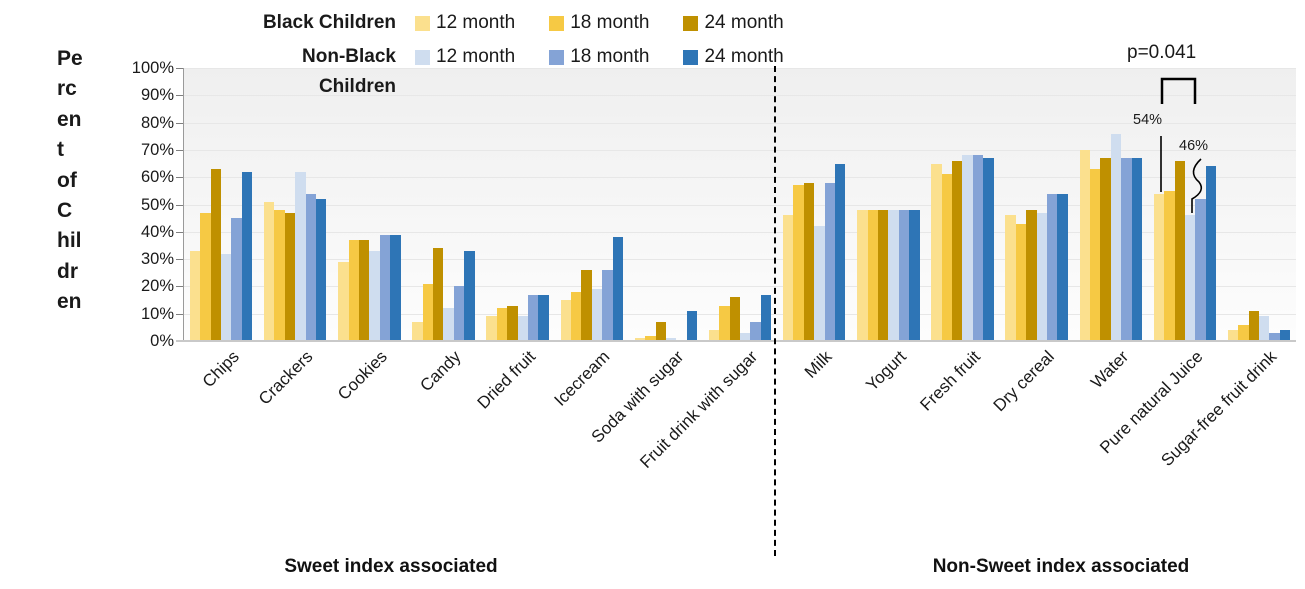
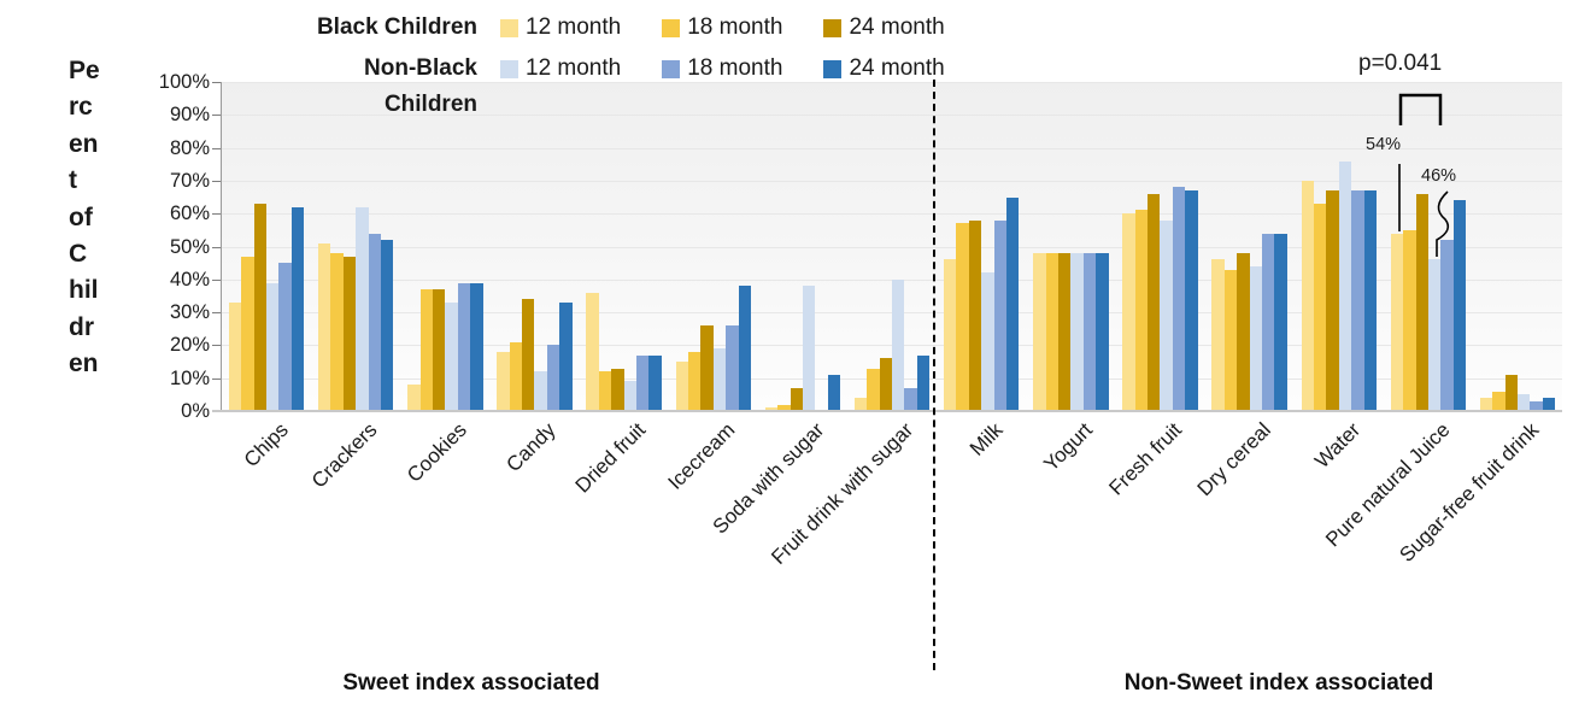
Non-Black Children 12 month/Chips: 32% -> 39%
Black Children 12 month/Cookies: 29% -> 8%
Black Children 12 month/Candy: 7% -> 18%
Black Children 12 month/Dried fruit: 9% -> 36%
Non-Black Children 12 month/Soda with sugar: 1% -> 38%
Non-Black Children 12 month/Fruit drink with sugar: 3% -> 40%
Black Children 12 month/Fresh fruit: 65% -> 60%
Non-Black Children 12 month/Fresh fruit: 68% -> 58%
Non-Black Children 12 month/Dry cereal: 47% -> 44%
Non-Black Children 12 month/Sugar-free fruit drink: 9% -> 5%
